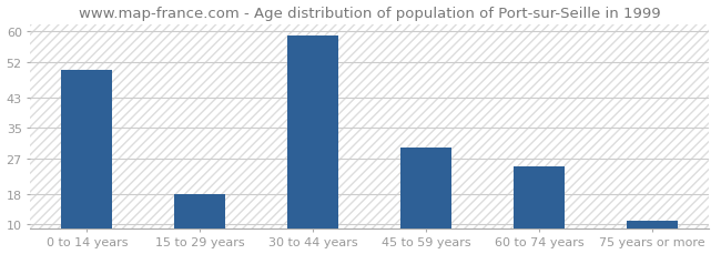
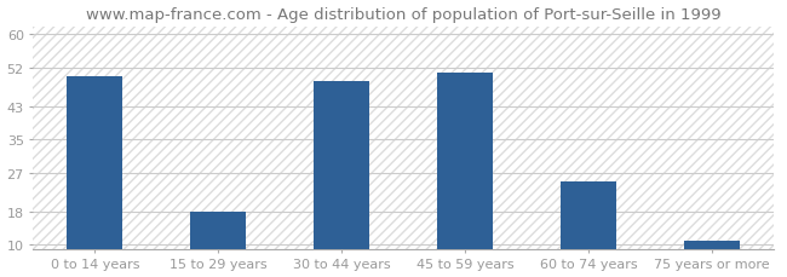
30 to 44 years: 59 -> 49
45 to 59 years: 30 -> 51
